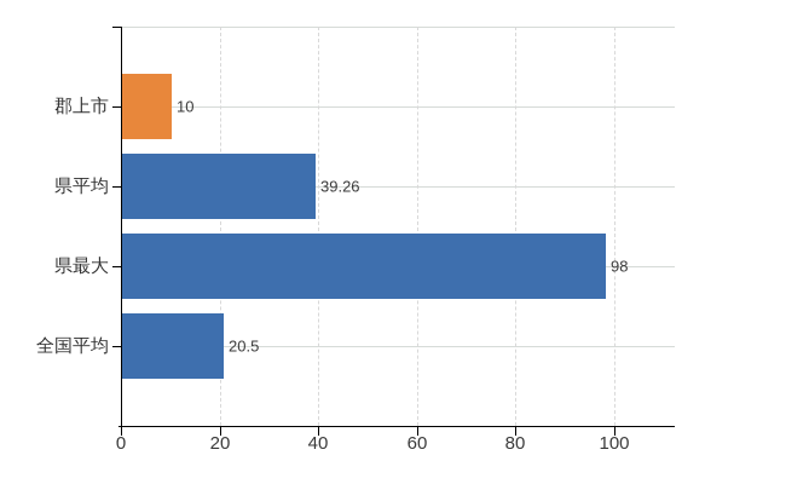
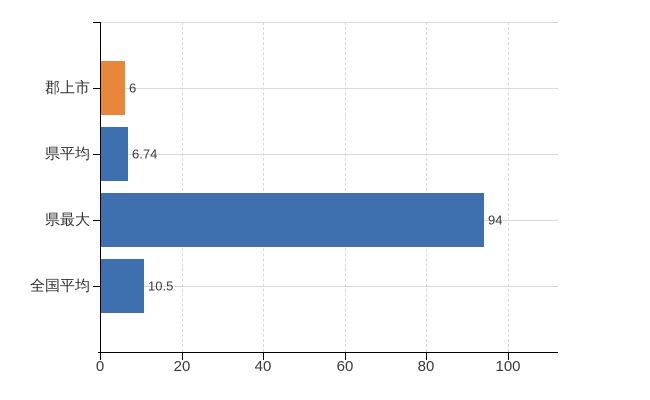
郡上市: 10 -> 6
県平均: 39.26 -> 6.74
県最大: 98 -> 94
全国平均: 20.5 -> 10.5
